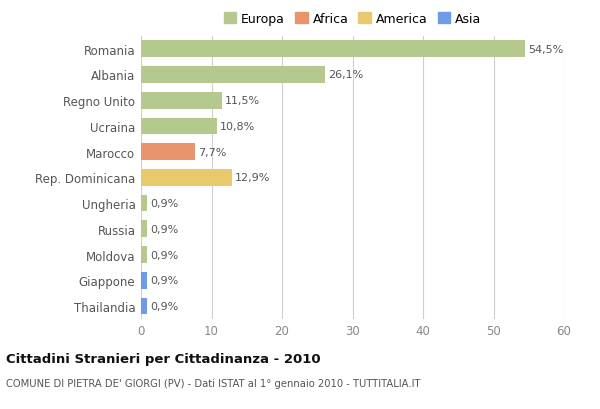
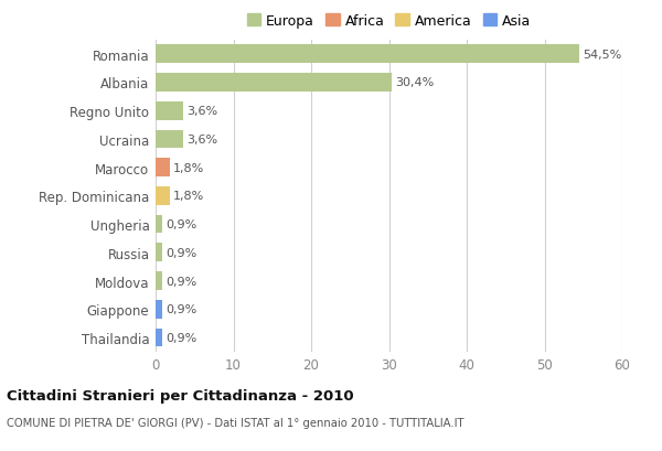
Albania: 26,1% -> 30,4%
Regno Unito: 11,5% -> 3,6%
Ucraina: 10,8% -> 3,6%
Marocco: 7,7% -> 1,8%
Rep. Dominicana: 12,9% -> 1,8%
